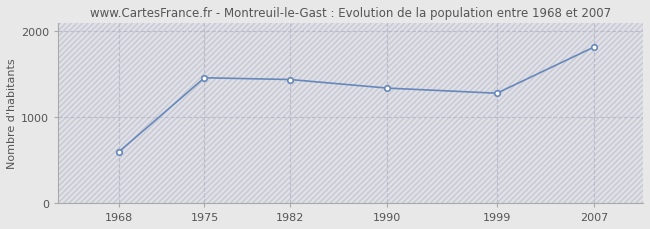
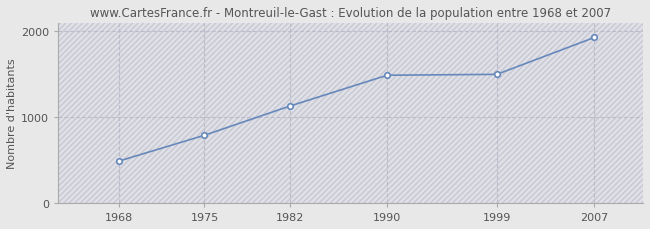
1968: 600 -> 490
1975: 1460 -> 790
1982: 1440 -> 1130
1990: 1340 -> 1490
1999: 1280 -> 1500
2007: 1820 -> 1930
